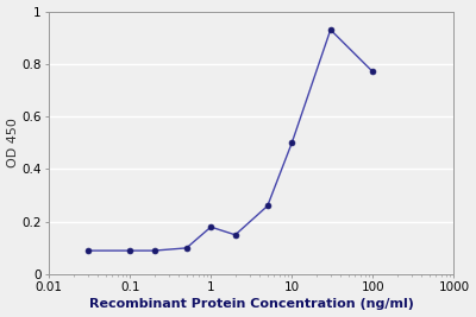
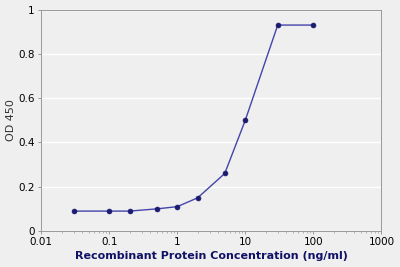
1: 0.18 -> 0.11
100: 0.77 -> 0.93
